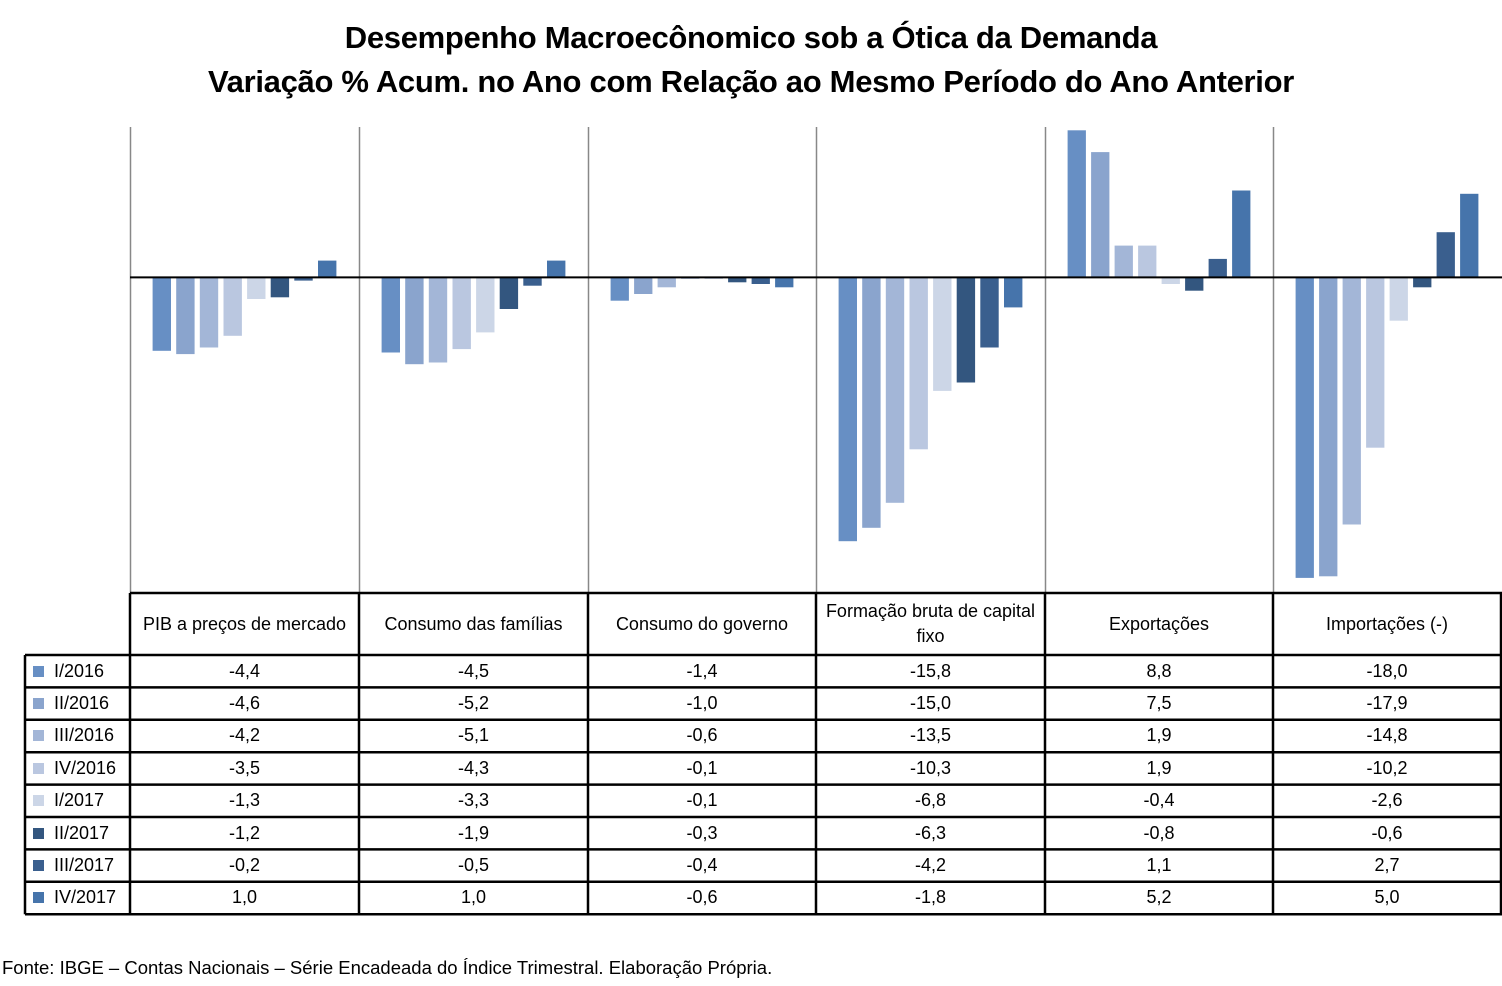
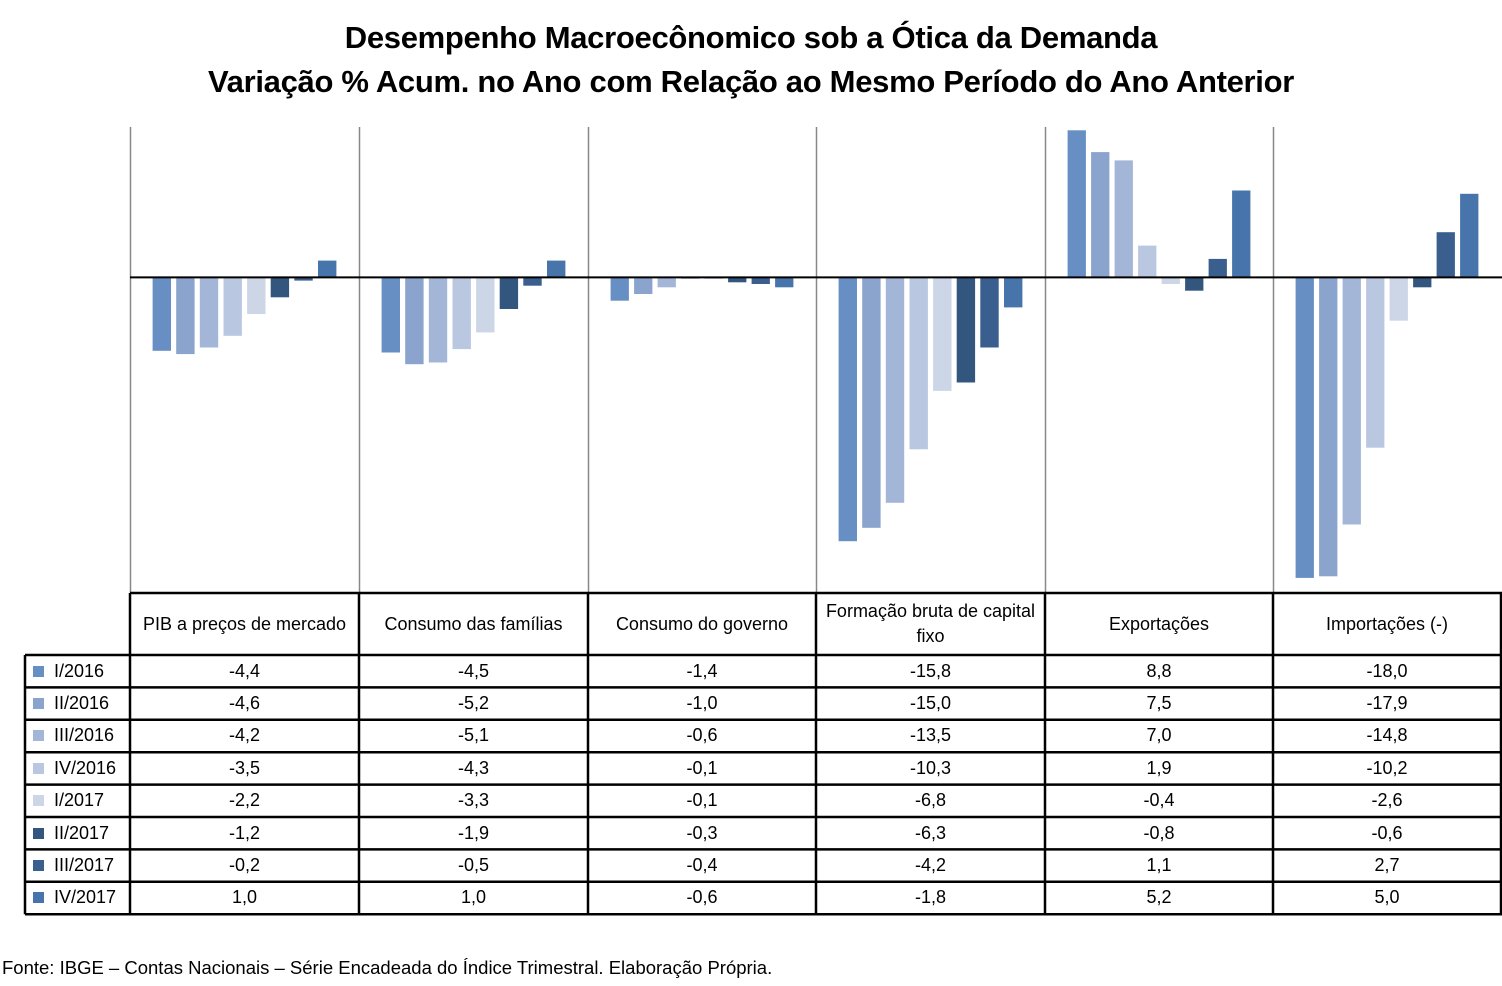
I/2017/PIB a preços de mercado: -1,3 -> -2,2
III/2016/Exportações: 1,9 -> 7,0
